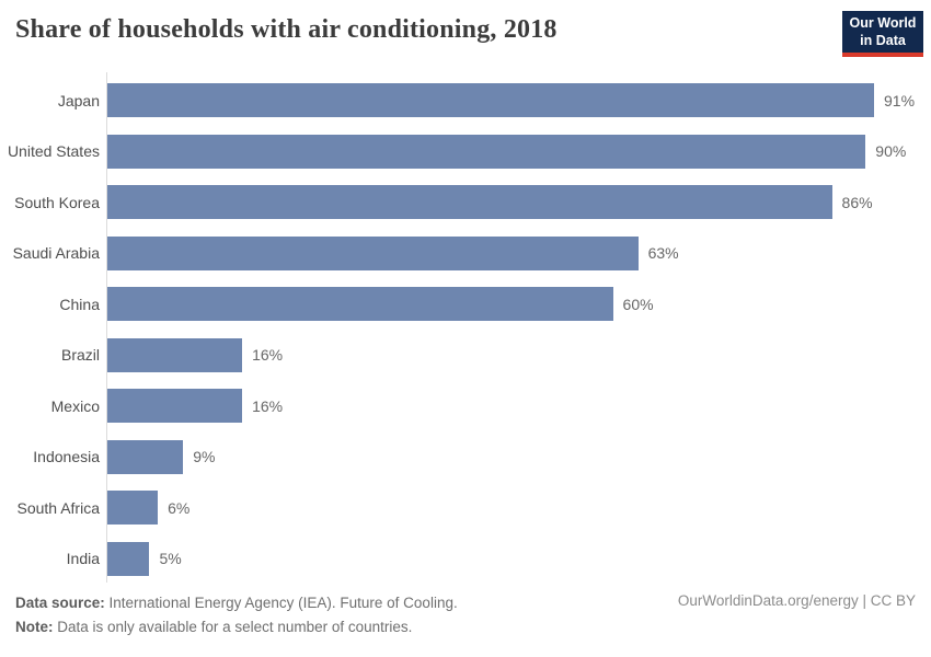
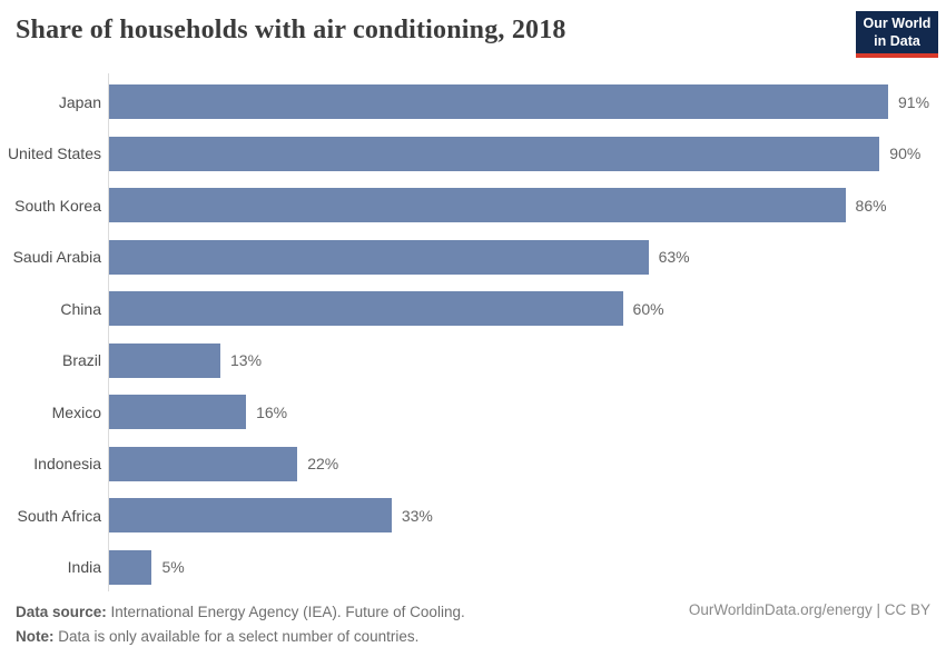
Brazil: 16% -> 13%
Indonesia: 9% -> 22%
South Africa: 6% -> 33%
